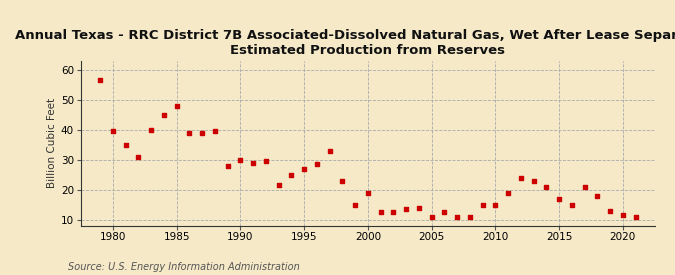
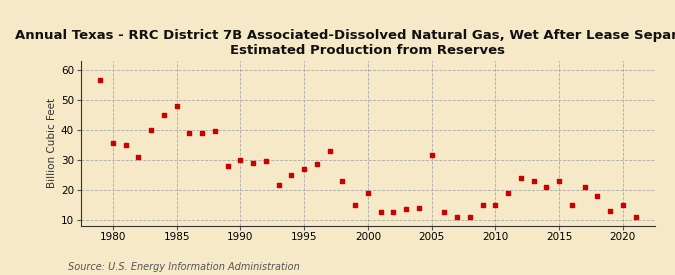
1980: 39.5 -> 35.5
2005: 11.0 -> 31.5
2015: 17.0 -> 23.0
2020: 11.5 -> 15.0
